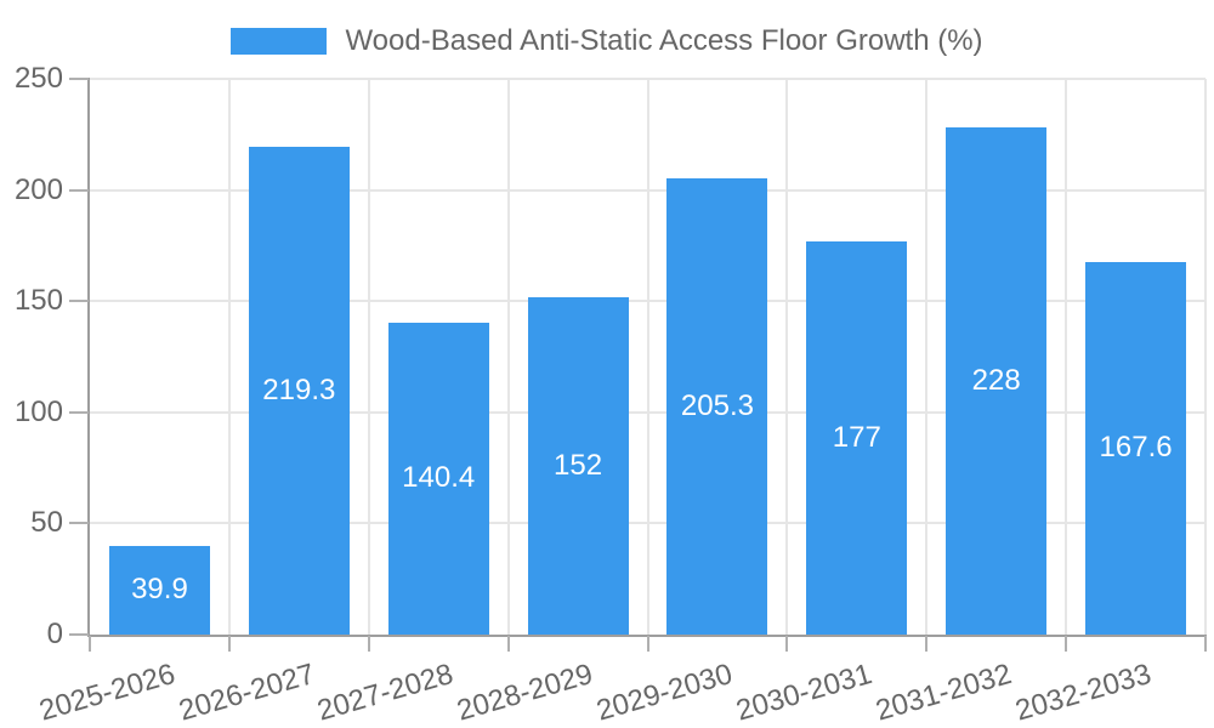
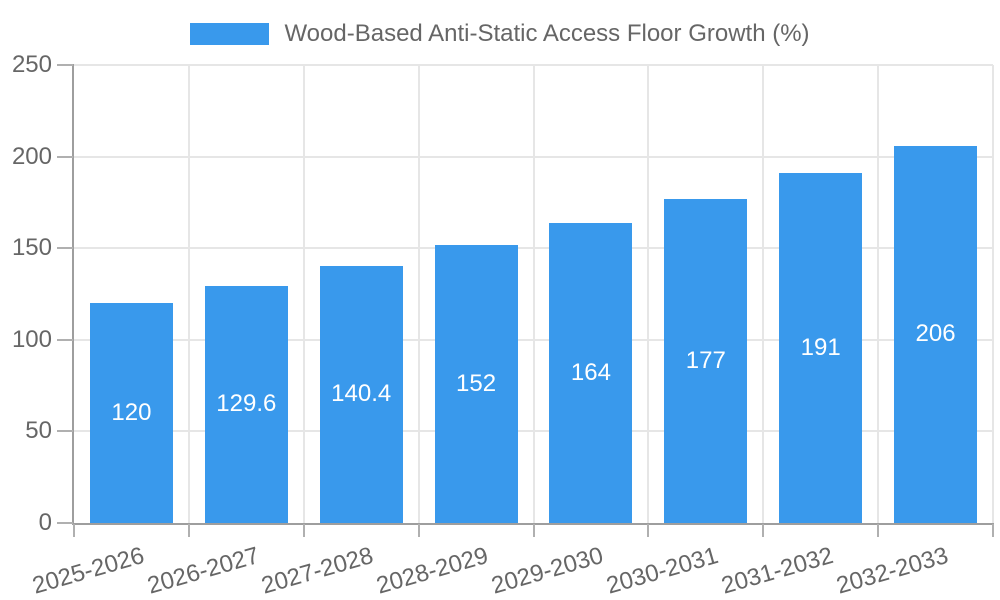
2025-2026: 39.9 -> 120
2026-2027: 219.3 -> 129.6
2029-2030: 205.3 -> 164
2031-2032: 228 -> 191
2032-2033: 167.6 -> 206
